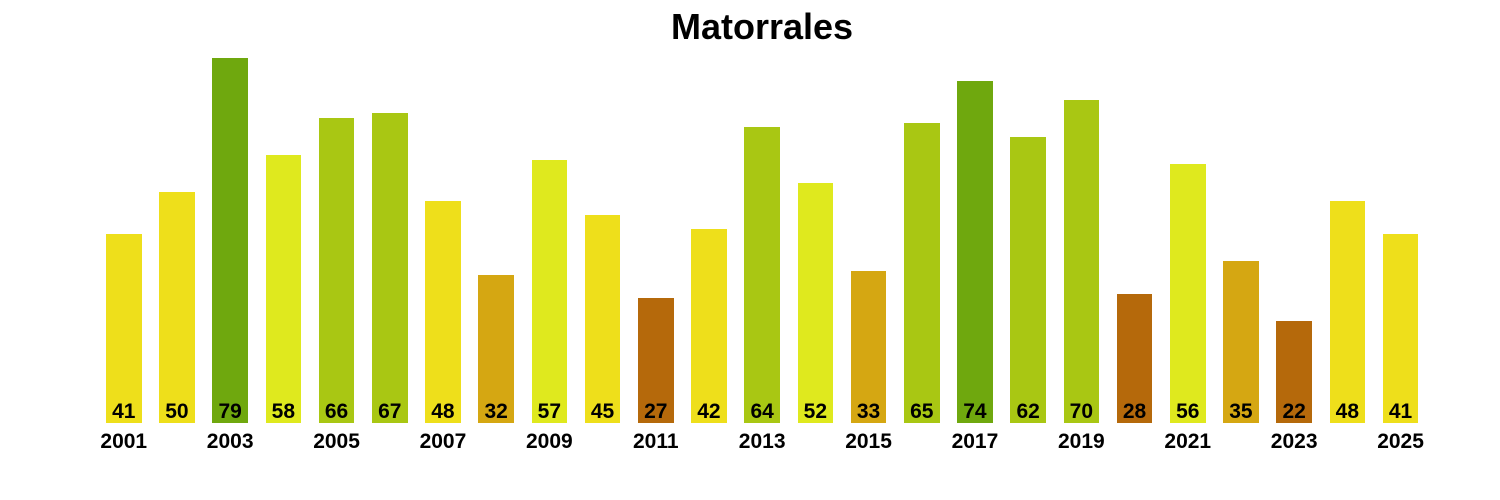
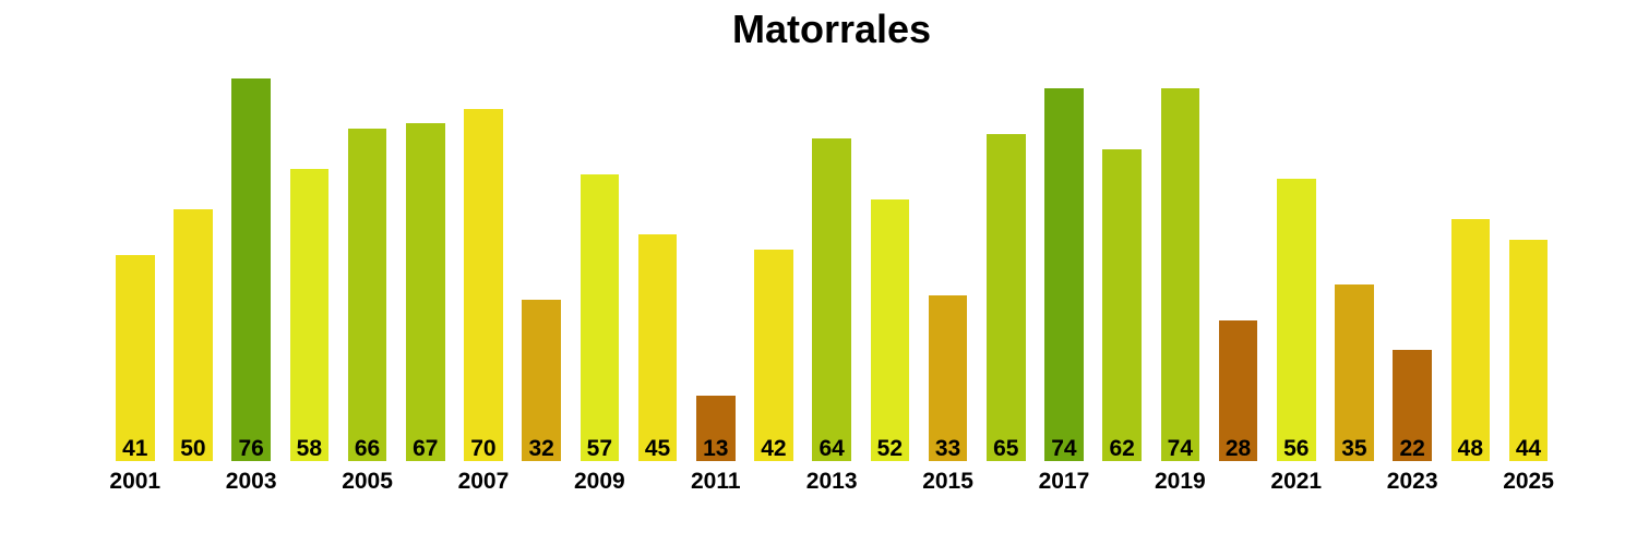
2003: 79 -> 76
2007: 48 -> 70
2011: 27 -> 13
2019: 70 -> 74
2025: 41 -> 44
